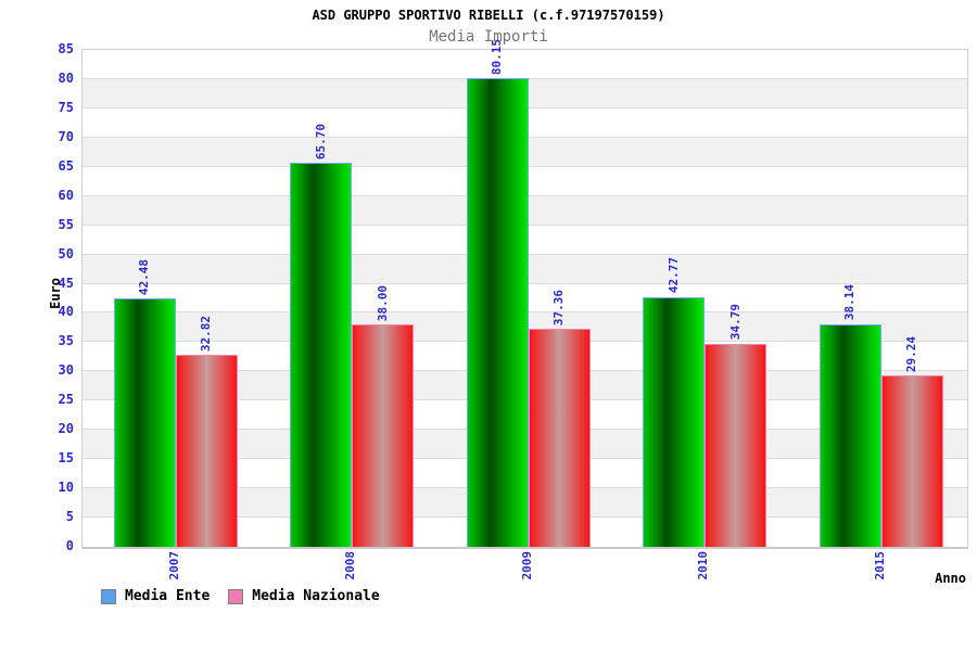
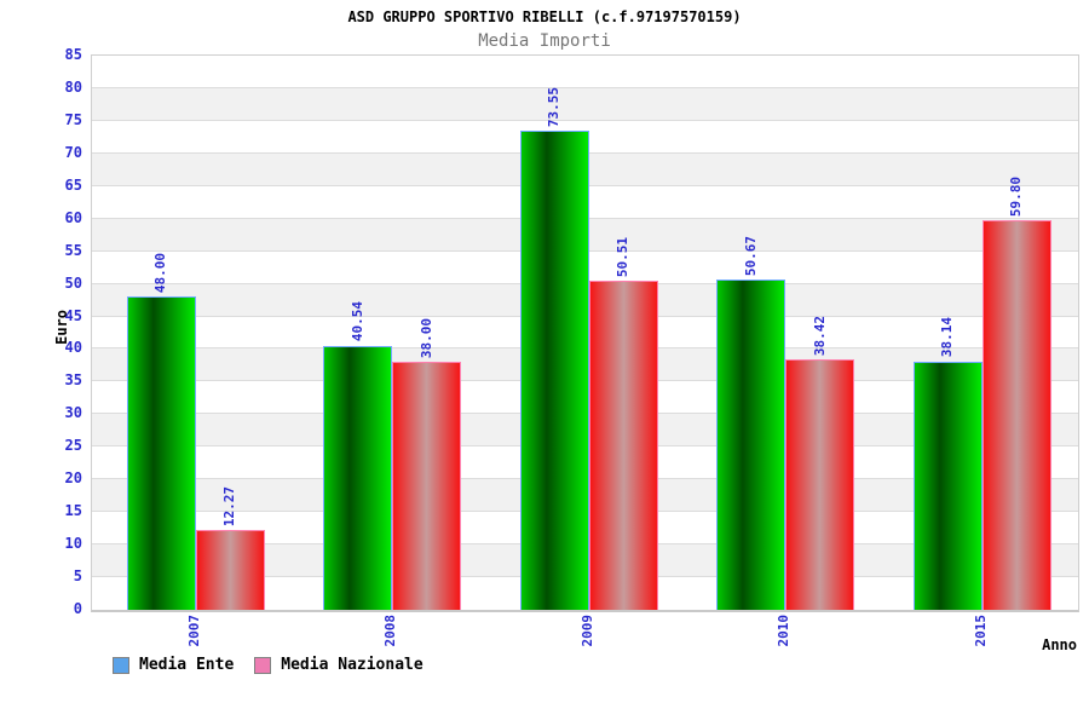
Media Ente/2007: 42.48 -> 48.00
Media Nazionale/2007: 32.82 -> 12.27
Media Ente/2008: 65.70 -> 40.54
Media Ente/2009: 80.15 -> 73.55
Media Nazionale/2009: 37.36 -> 50.51
Media Ente/2010: 42.77 -> 50.67
Media Nazionale/2010: 34.79 -> 38.42
Media Nazionale/2015: 29.24 -> 59.80
